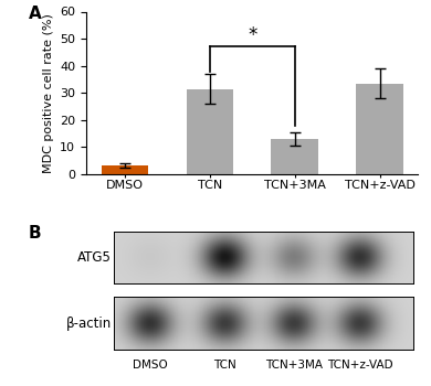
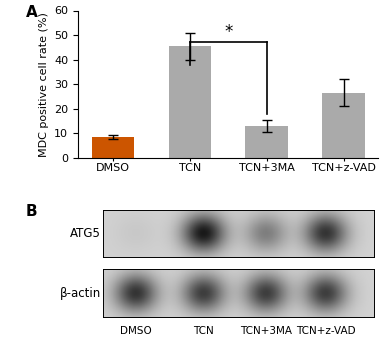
DMSO: 3.2 -> 8.5
TCN: 31.5 -> 45.5
TCN+z-VAD: 33.5 -> 26.5
